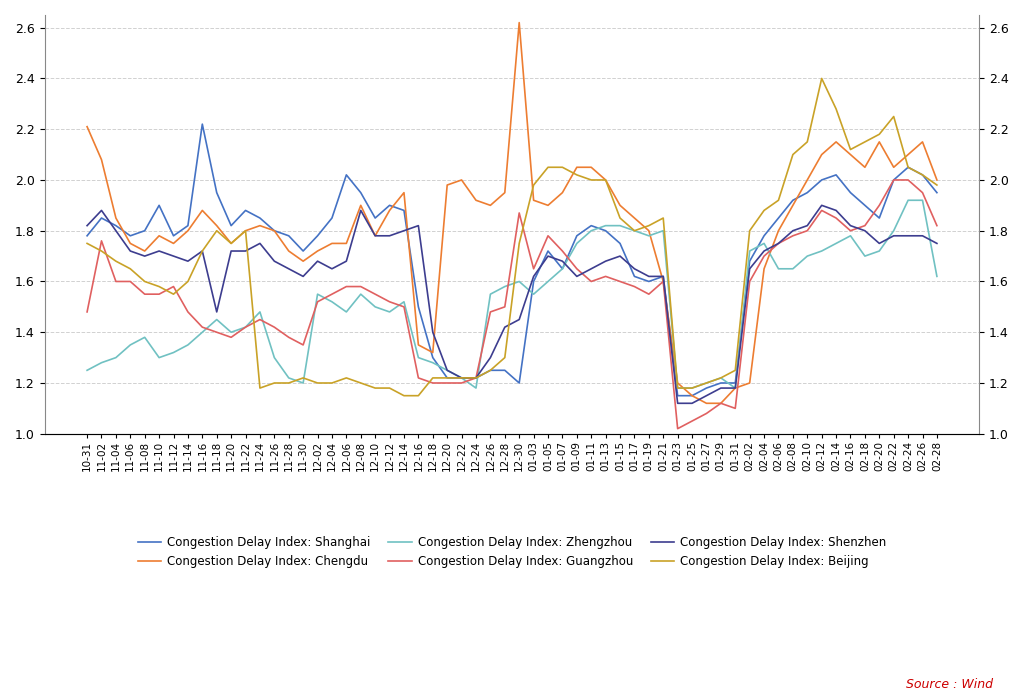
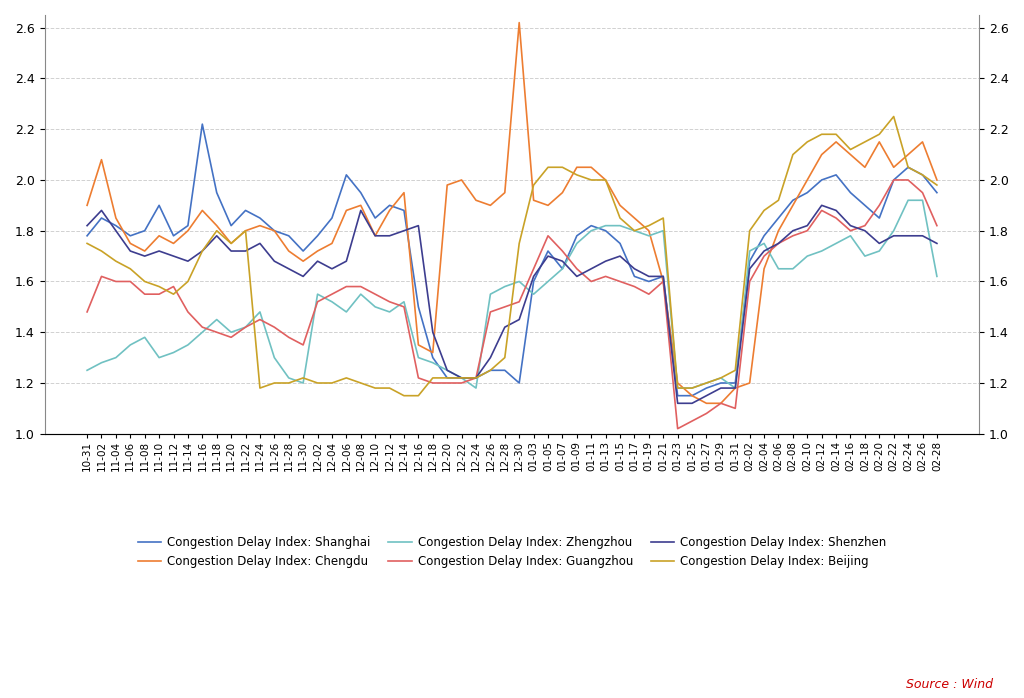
Congestion Delay Index: Chengdu/10-31: 2.21 -> 1.90
Congestion Delay Index: Guangzhou/11-02: 1.76 -> 1.62
Congestion Delay Index: Shenzhen/11-18: 1.48 -> 1.78
Congestion Delay Index: Chengdu/12-06: 1.75 -> 1.88
Congestion Delay Index: Guangzhou/12-30: 1.87 -> 1.52
Congestion Delay Index: Beijing/02-12: 2.40 -> 2.18
Congestion Delay Index: Beijing/02-14: 2.28 -> 2.18
